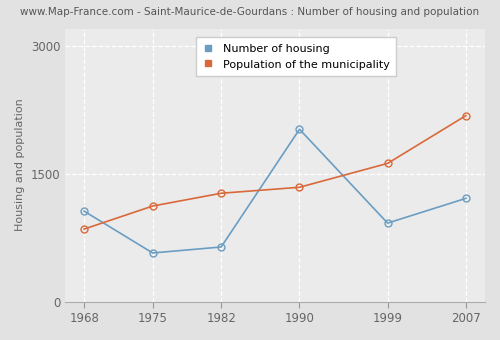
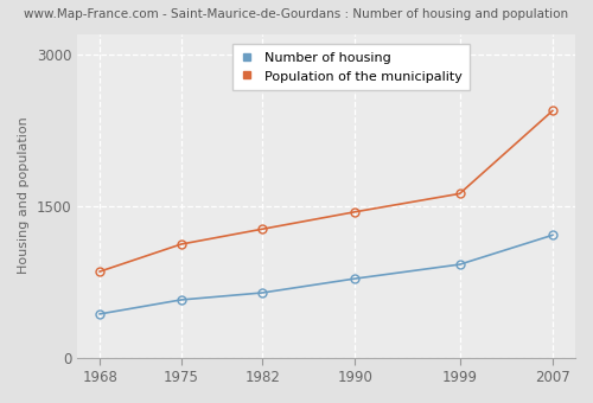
Number of housing/1968: 1060 -> 430
Number of housing/1990: 2020 -> 780
Population of the municipality/1990: 1340 -> 1440
Population of the municipality/2007: 2180 -> 2440
